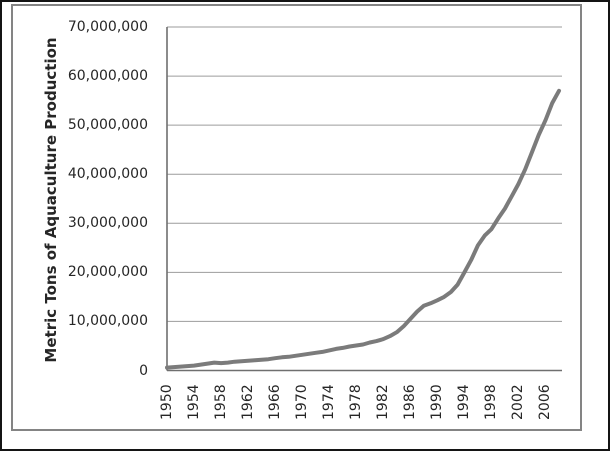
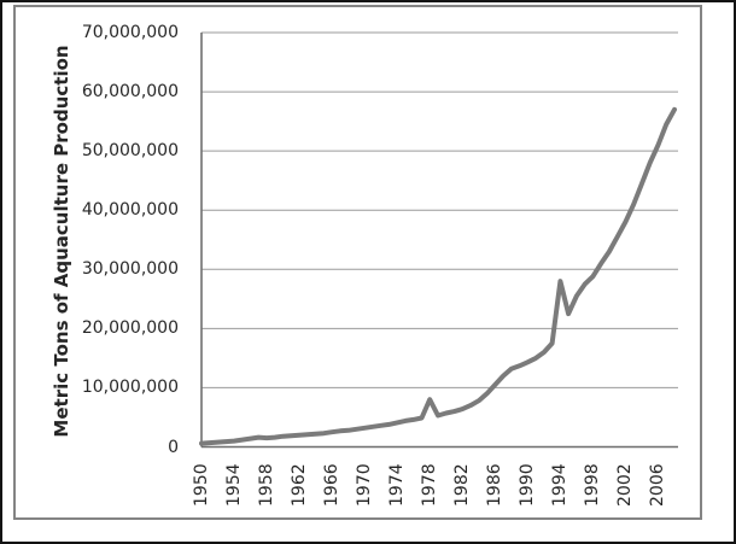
1978: 5000000 -> 8000000
1994: 20000000 -> 28000000
